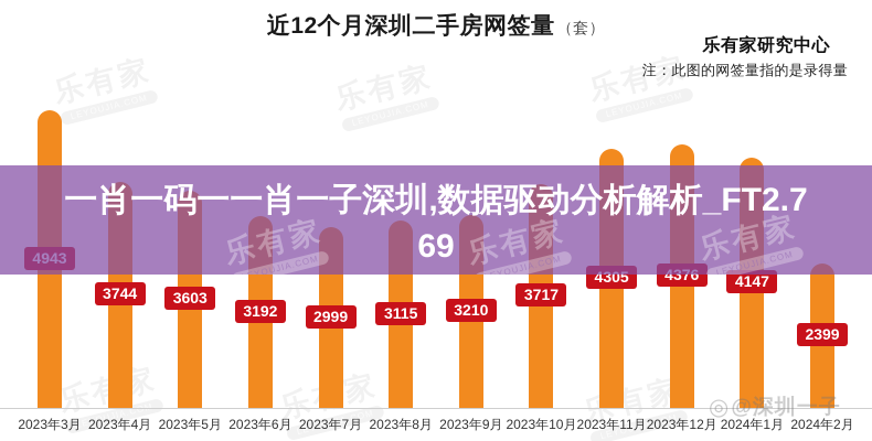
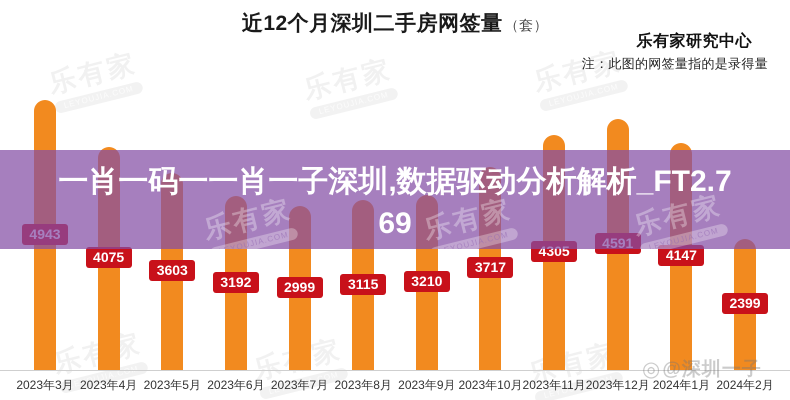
2023年4月: 3744 -> 4075
2023年12月: 4376 -> 4591
